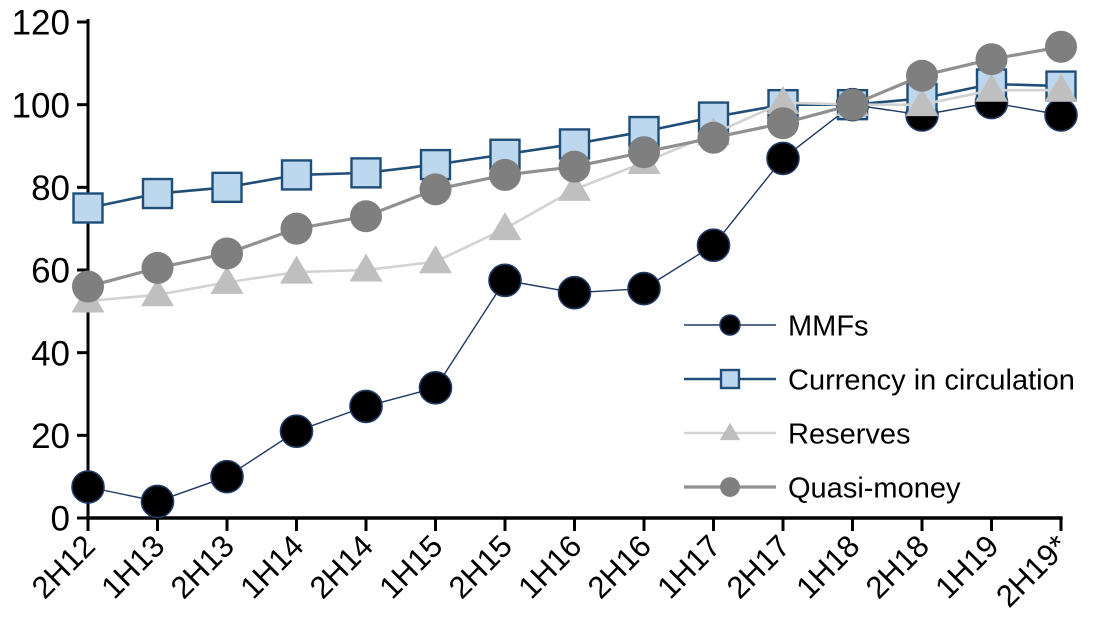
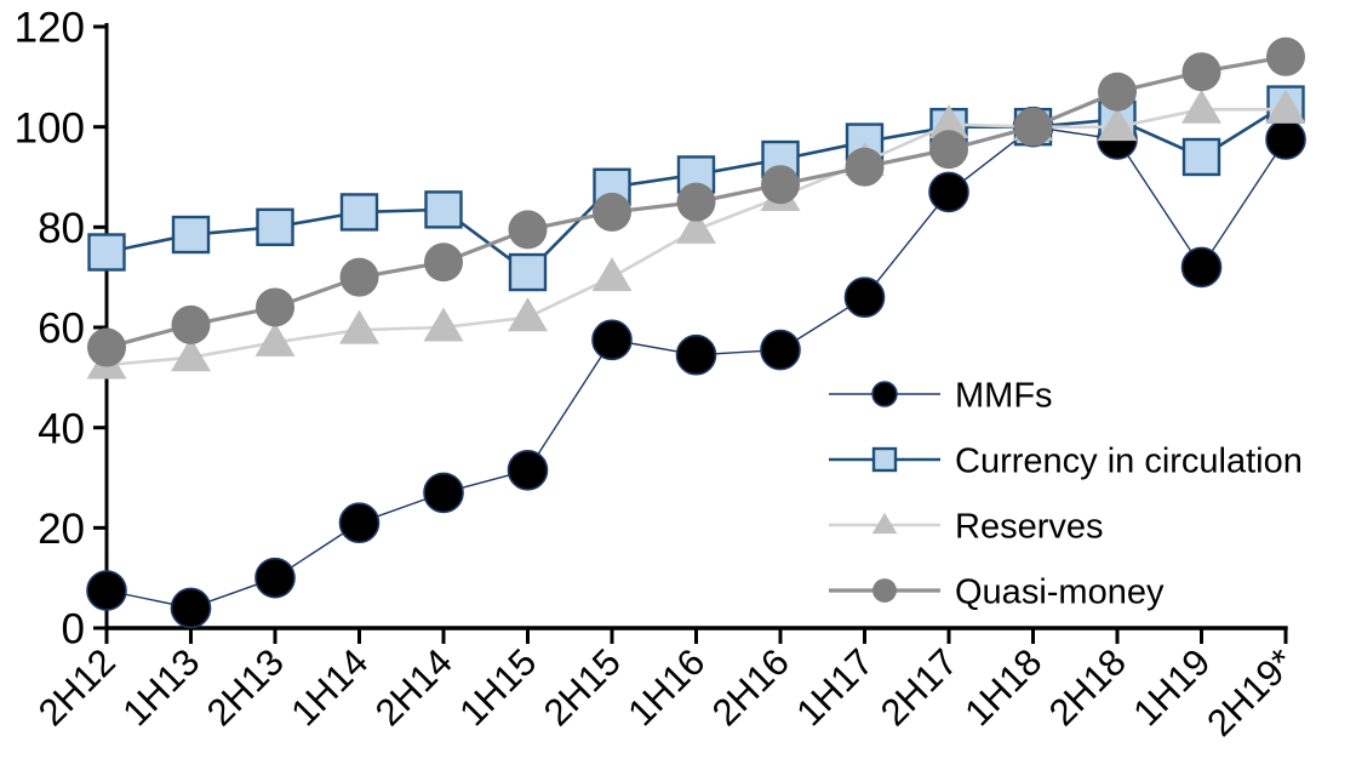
Currency in circulation/1H15: 86 -> 71
MMFs/1H19: 100 -> 72
Currency in circulation/1H19: 105 -> 94
